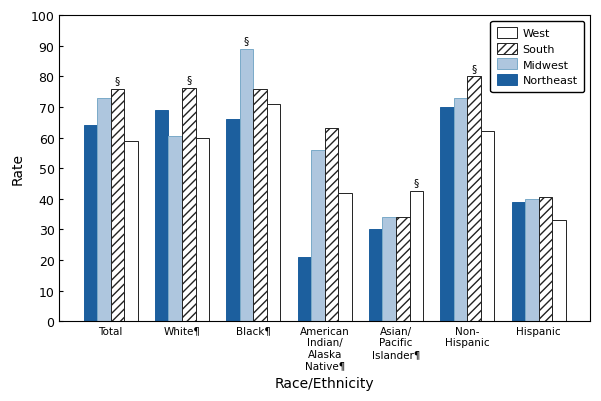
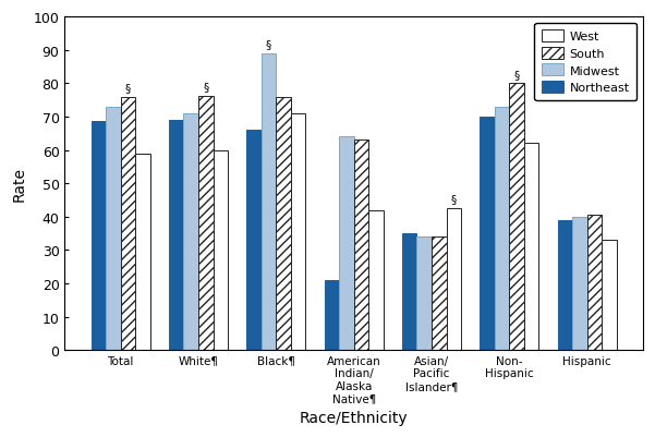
Northeast/Total: 64.0 -> 68.6
Midwest/White¶: 60.5 -> 71.0
Midwest/American Indian/ Alaska Native¶: 56.0 -> 64.2
Northeast/Asian/ Pacific Islander¶: 30.0 -> 35.0
